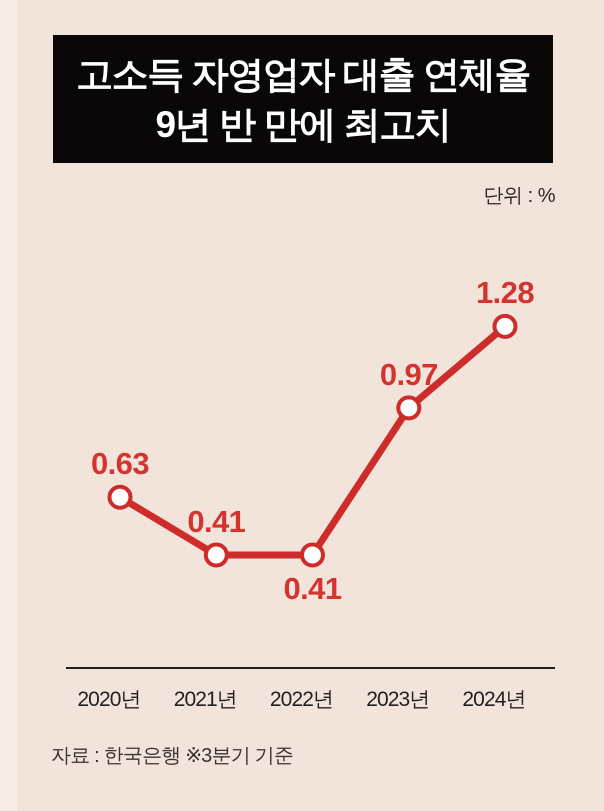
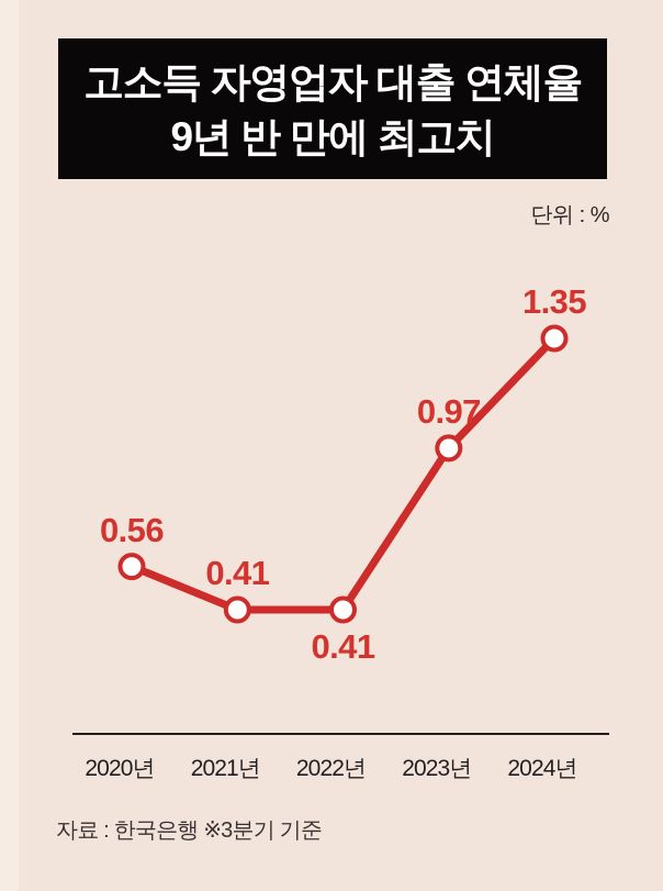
2020년: 0.63 -> 0.56
2024년: 1.28 -> 1.35
